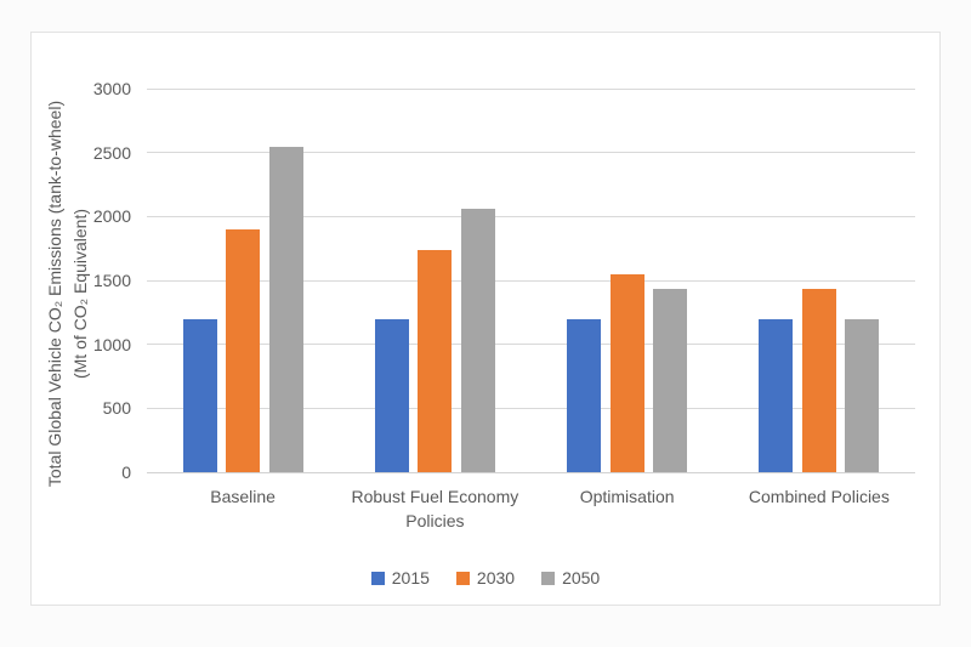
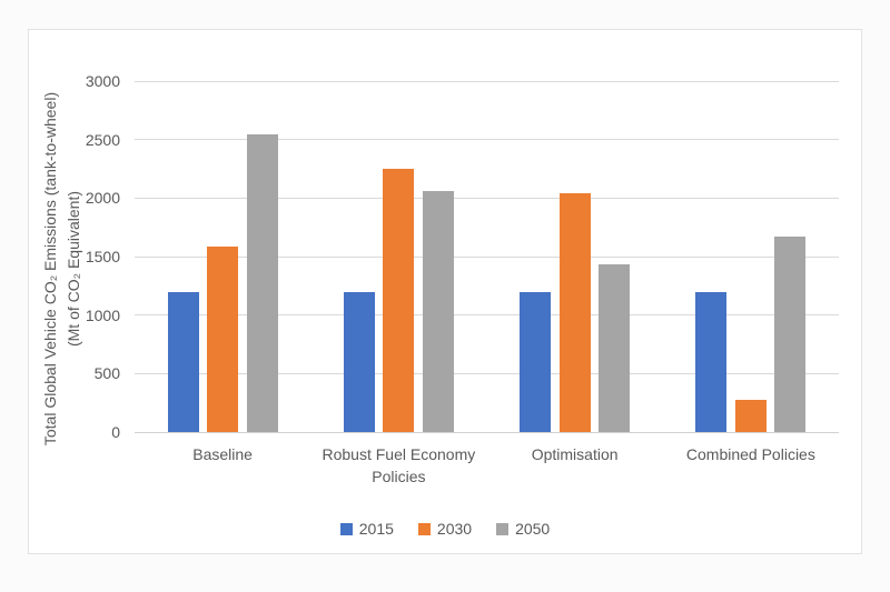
2030/Baseline: 1900 -> 1590
2030/Robust Fuel Economy Policies: 1740 -> 2250
2030/Optimisation: 1550 -> 2040
2030/Combined Policies: 1430 -> 280
2050/Combined Policies: 1200 -> 1670
